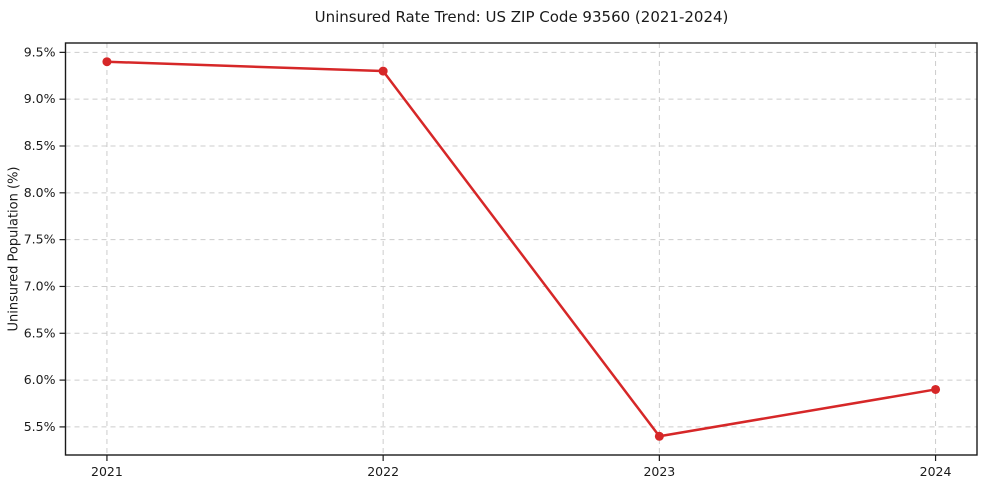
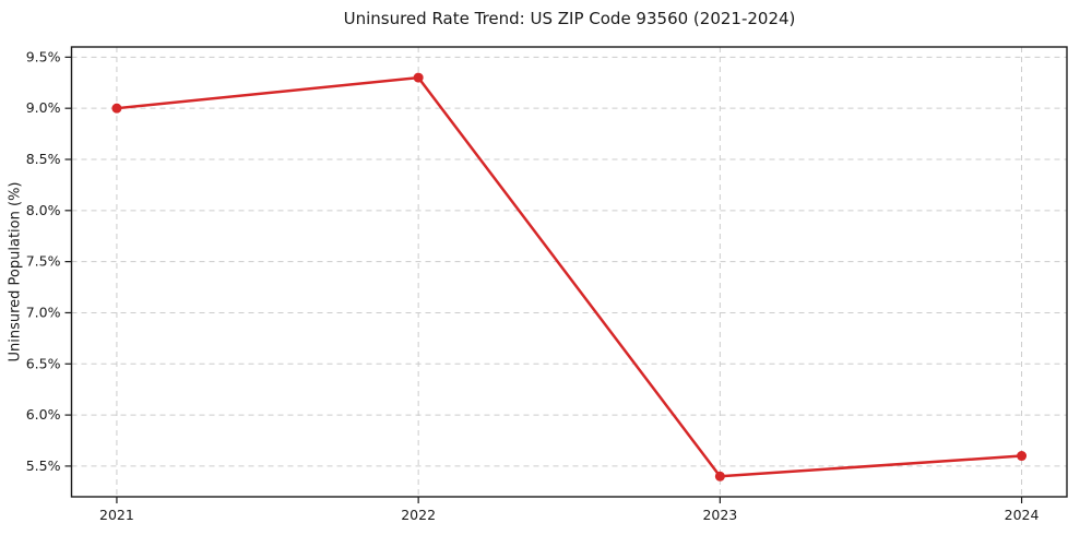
2021: 9.4% -> 9.0%
2024: 5.9% -> 5.6%
